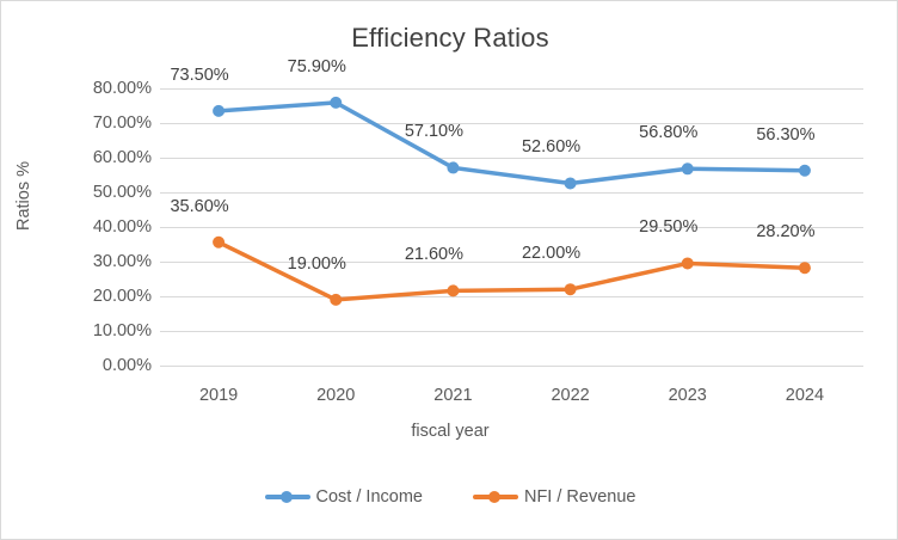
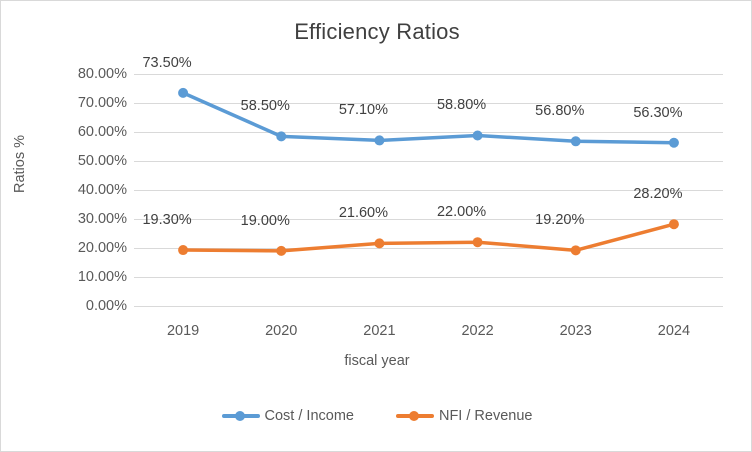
NFI / Revenue/2019: 35.60% -> 19.30%
Cost / Income/2020: 75.90% -> 58.50%
Cost / Income/2022: 52.60% -> 58.80%
NFI / Revenue/2023: 29.50% -> 19.20%
